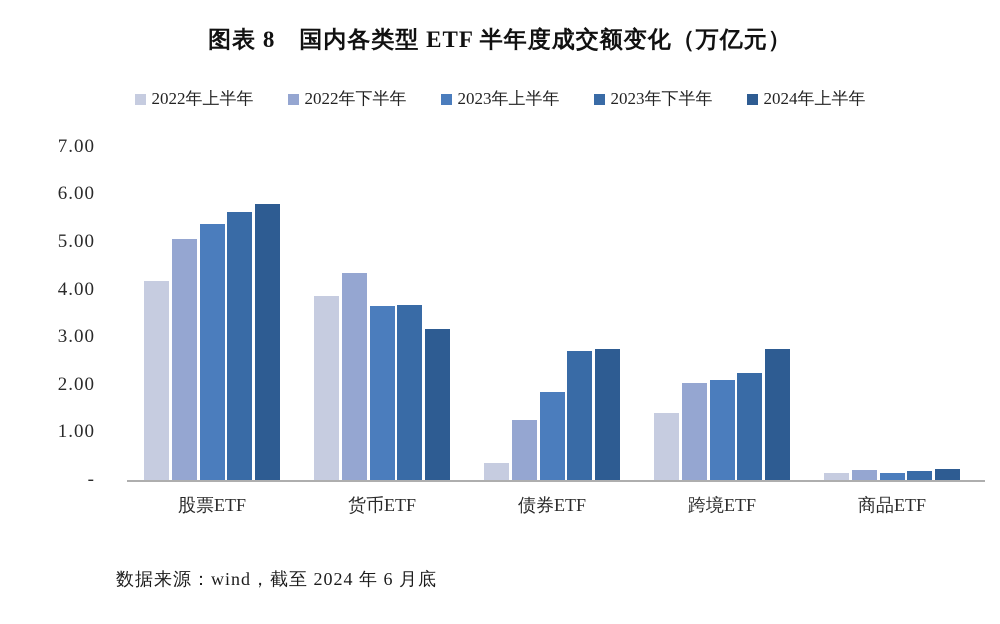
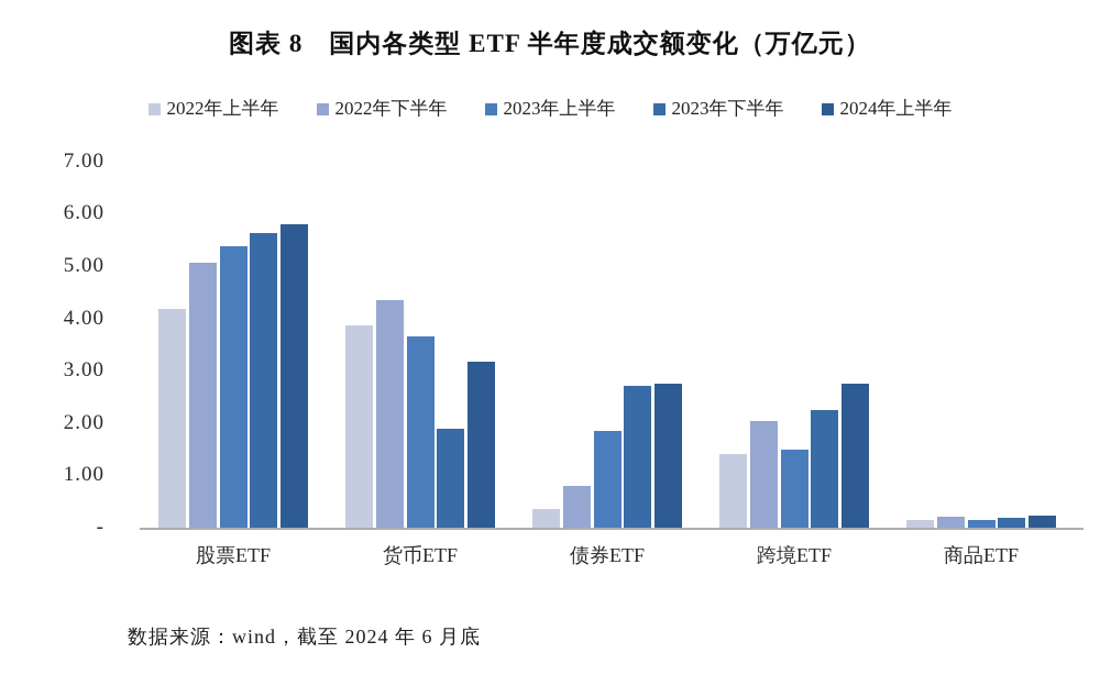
2023年下半年/货币ETF: 3.7 -> 1.9
2022年下半年/债券ETF: 1.2 -> 0.8
2023年上半年/跨境ETF: 2.1 -> 1.5
